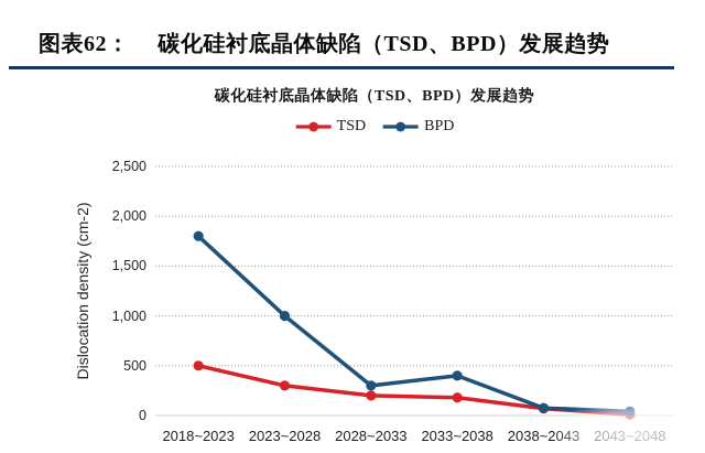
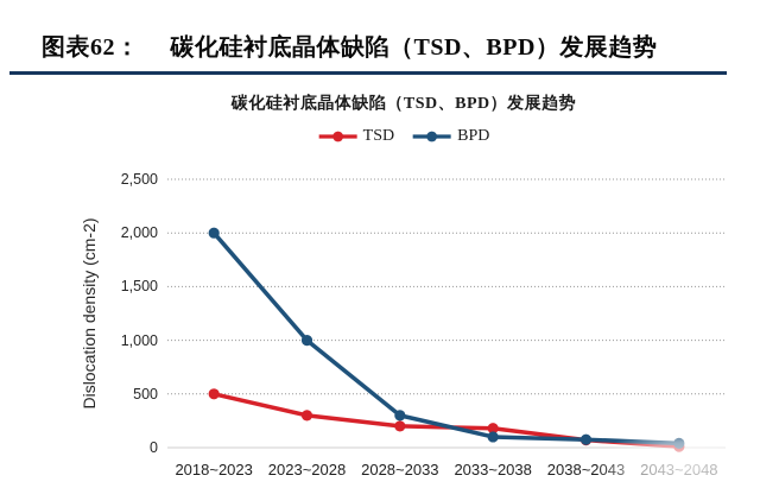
BPD/2018~2023: 1800 -> 2000
BPD/2033~2038: 400 -> 100
